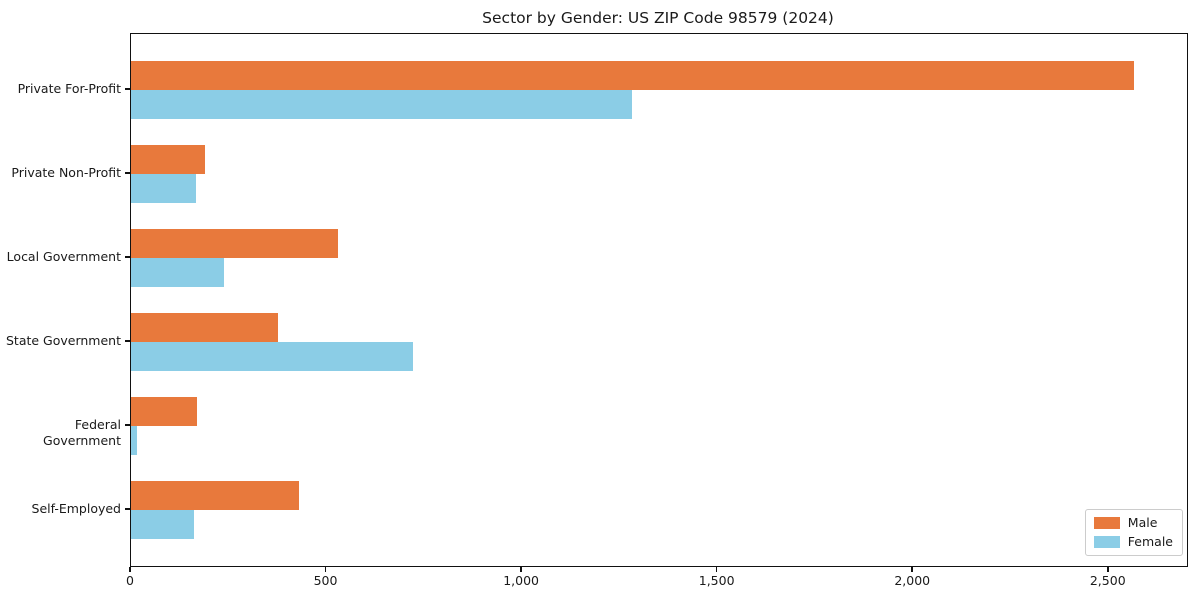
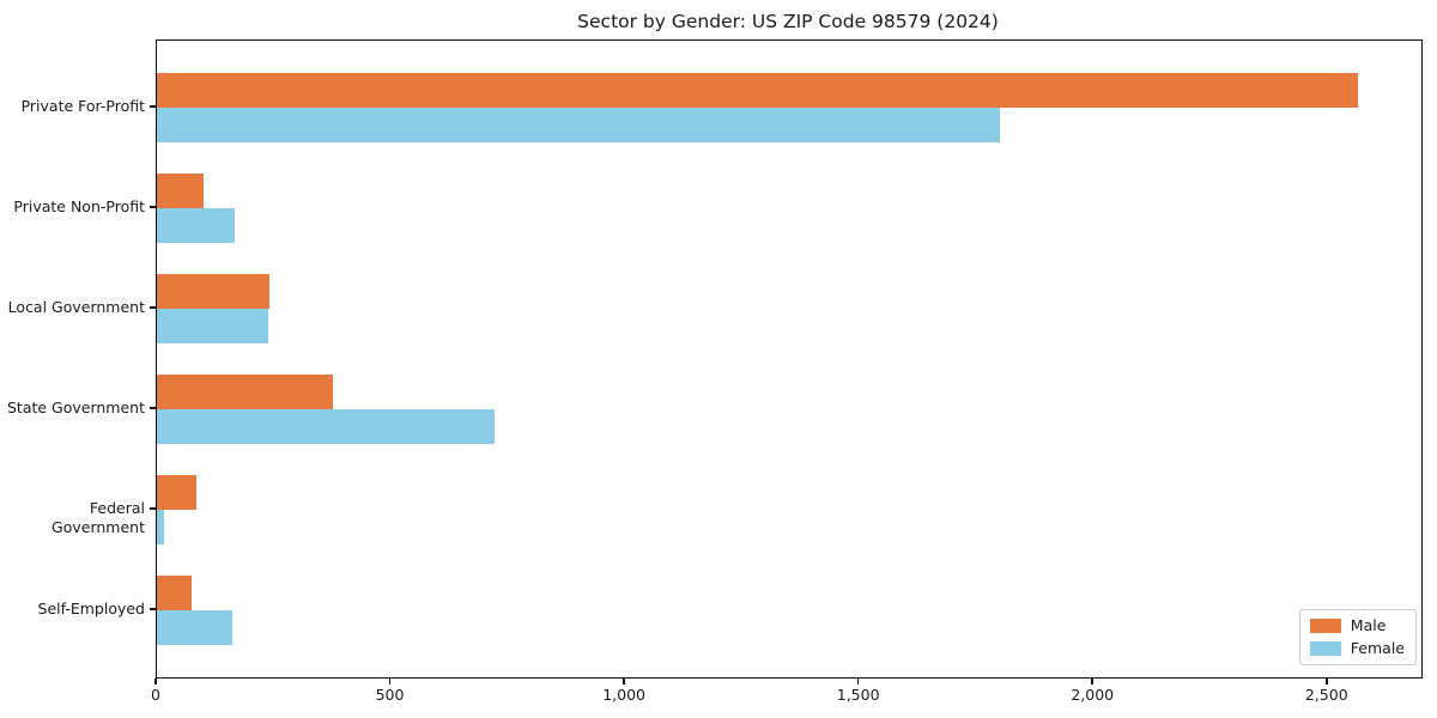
Female/Private For-Profit: 1280 -> 1800
Male/Private Non-Profit: 190 -> 100
Male/Local Government: 530 -> 240
Male/Federal Government: 170 -> 80
Male/Self-Employed: 430 -> 80
